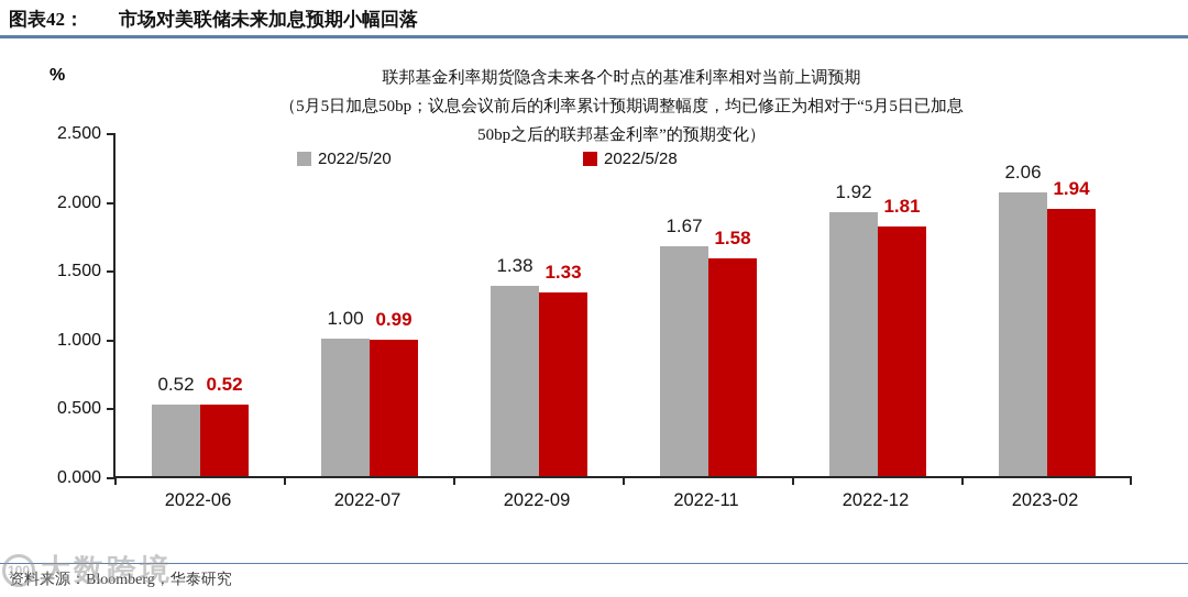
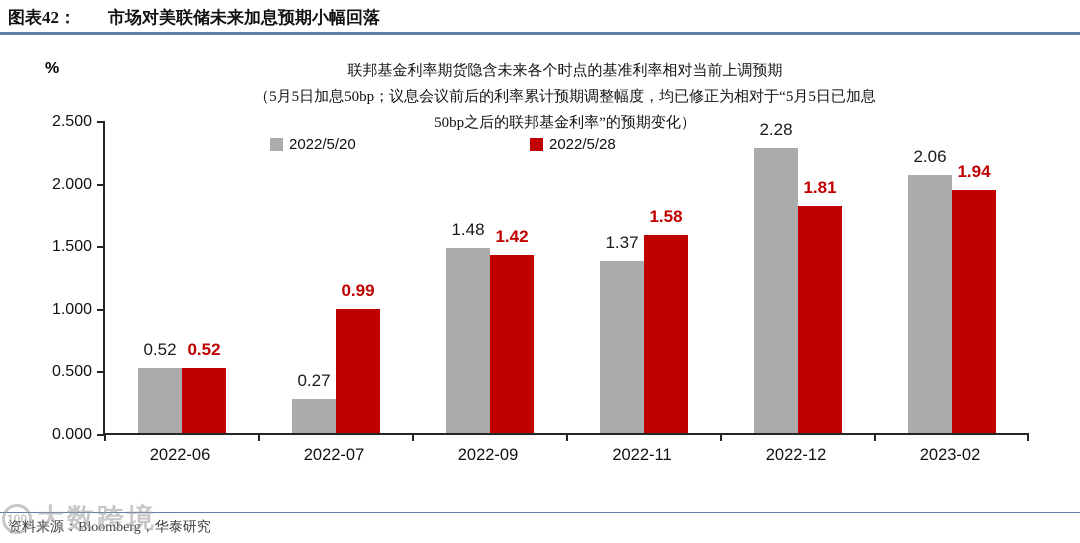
2022/5/20/2022-07: 1.00 -> 0.27
2022/5/20/2022-09: 1.38 -> 1.48
2022/5/28/2022-09: 1.33 -> 1.42
2022/5/20/2022-11: 1.67 -> 1.37
2022/5/20/2022-12: 1.92 -> 2.28
